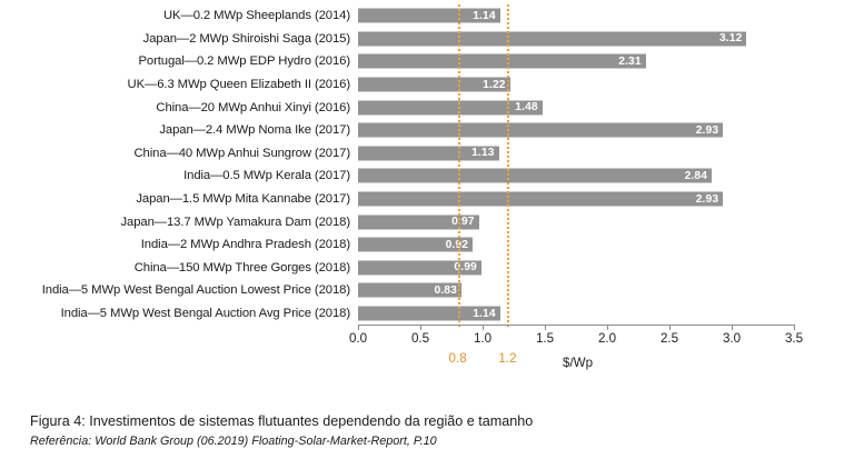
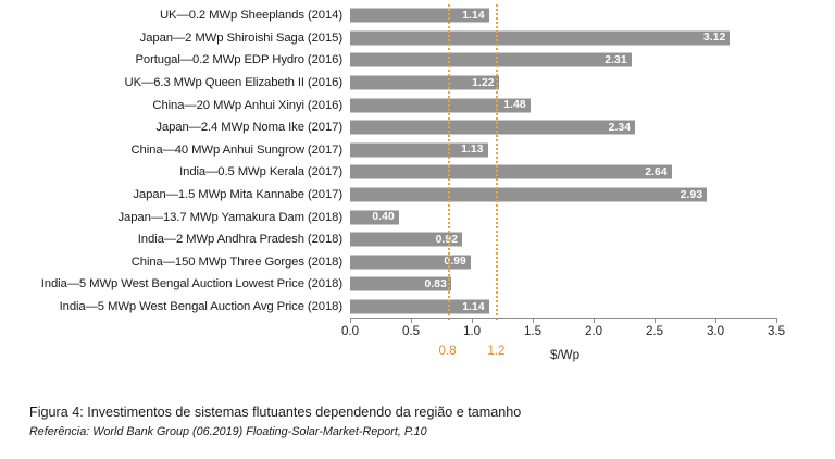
Japan—2.4 MWp Noma Ike (2017): 2.93 -> 2.34
India—0.5 MWp Kerala (2017): 2.84 -> 2.64
Japan—13.7 MWp Yamakura Dam (2018): 0.97 -> 0.40
